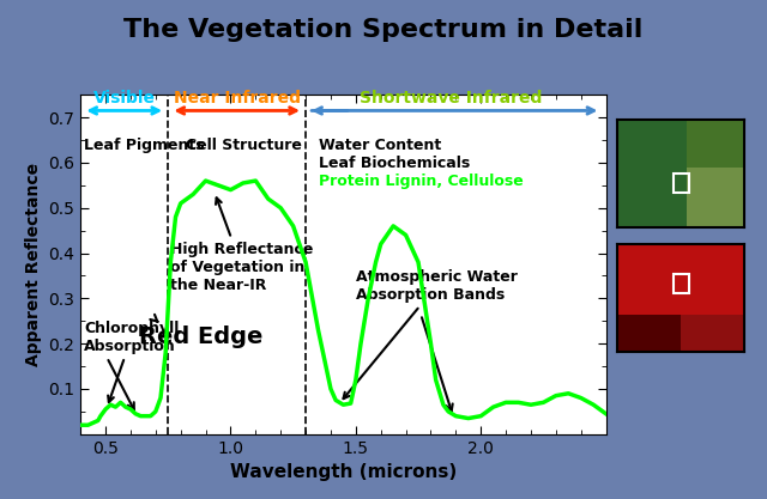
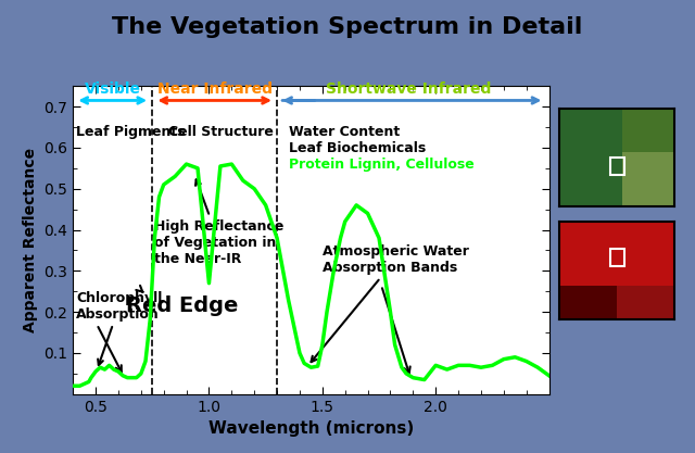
1.0: 0.540 -> 0.270
2.0: 0.040 -> 0.070
